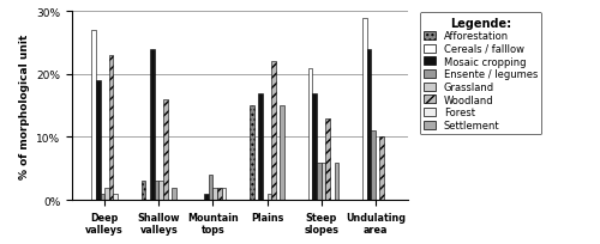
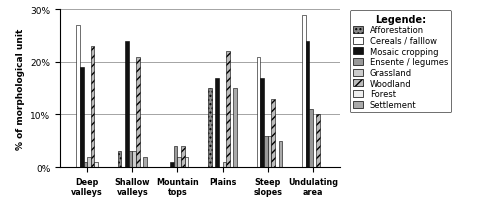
Woodland/Shallow valleys: 16% -> 21%
Woodland/Mountain tops: 2% -> 4%
Settlement/Steep slopes: 6% -> 5%
